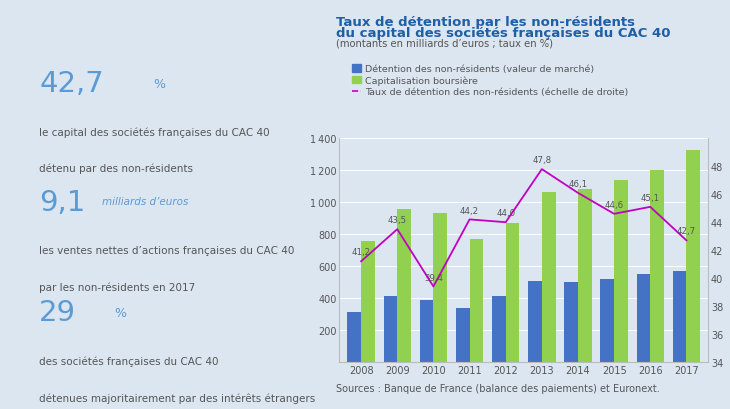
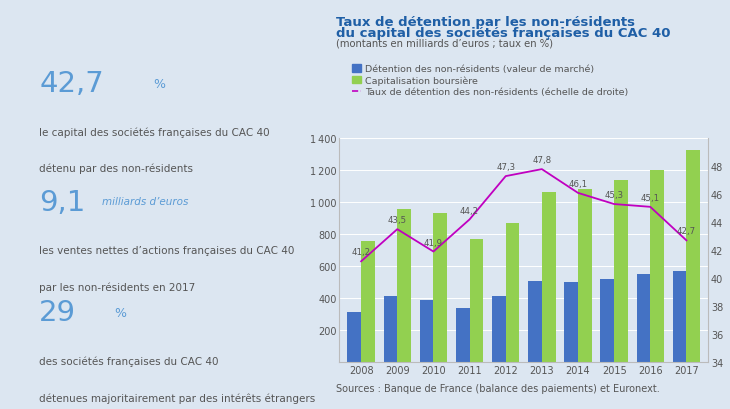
Taux de détention des non-résidents (échelle de droite)/2010: 39,4 -> 41,9
Taux de détention des non-résidents (échelle de droite)/2012: 44,0 -> 47,3
Taux de détention des non-résidents (échelle de droite)/2015: 44,6 -> 45,3
